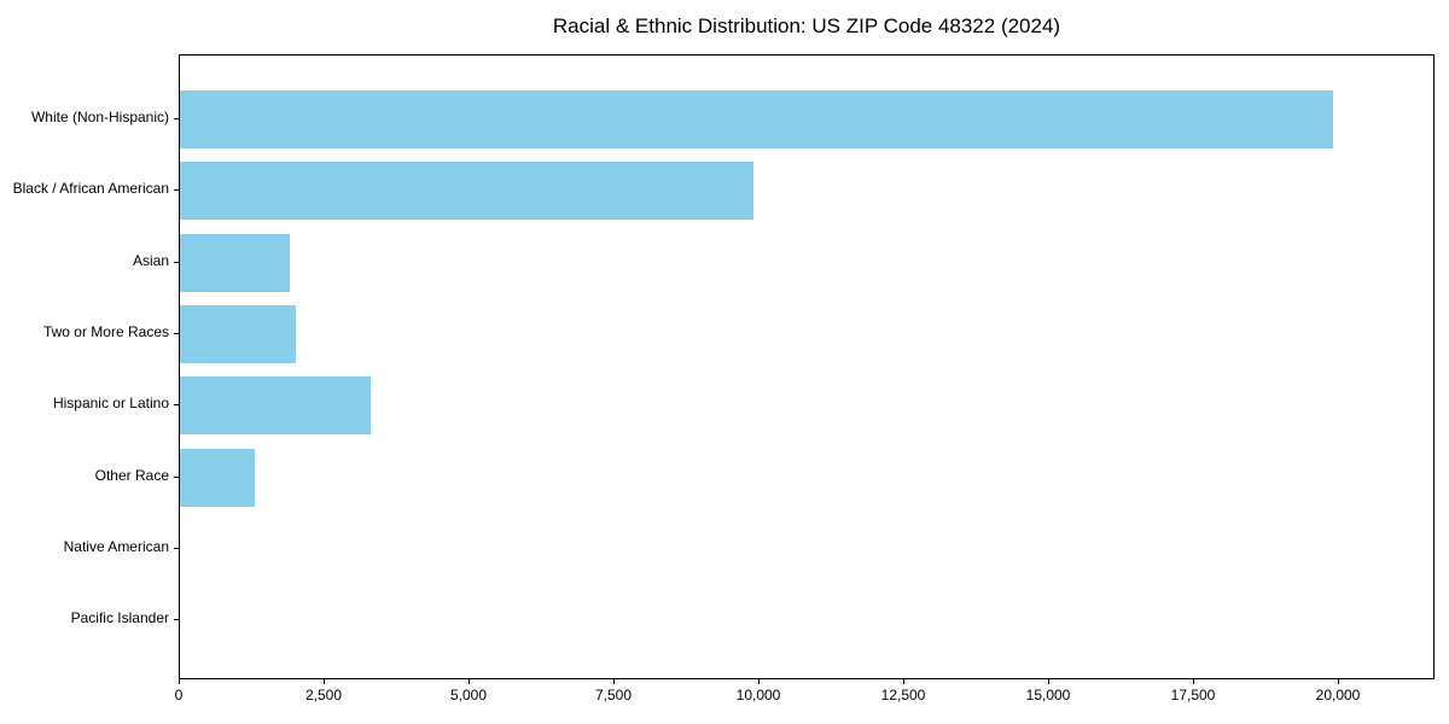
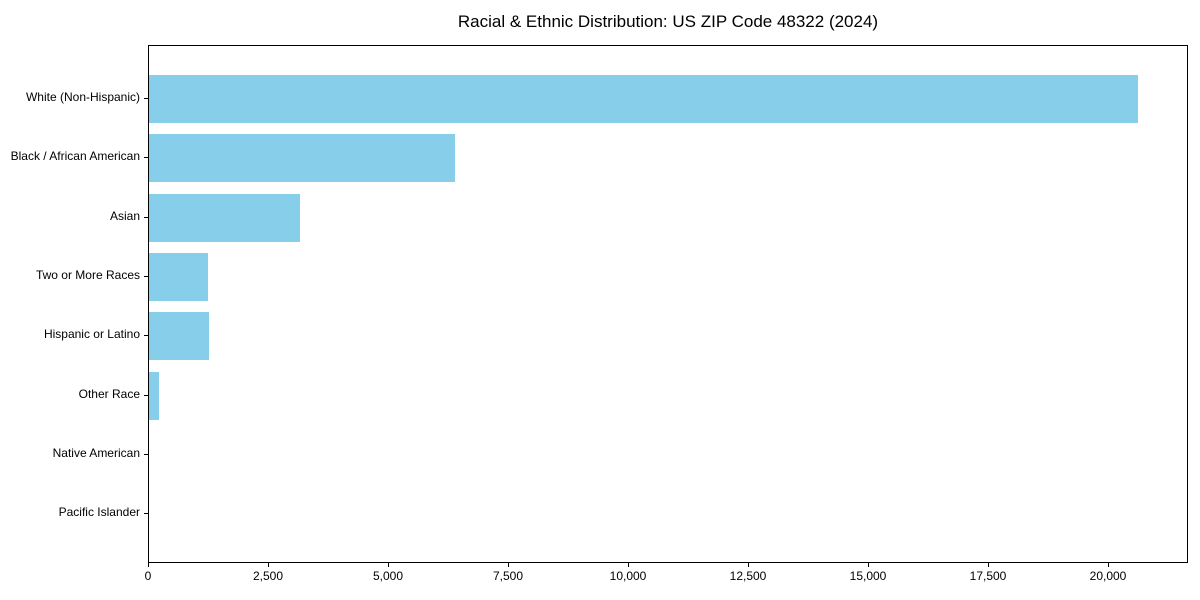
White (Non-Hispanic): 19900 -> 20600
Black / African American: 9900 -> 6400
Asian: 1900 -> 3200
Two or More Races: 2000 -> 1200
Hispanic or Latino: 3300 -> 1300
Other Race: 1300 -> 200
